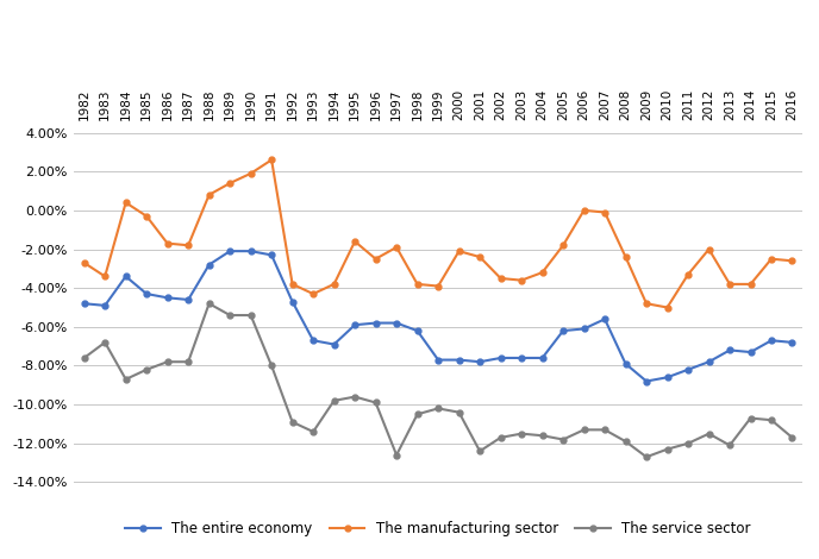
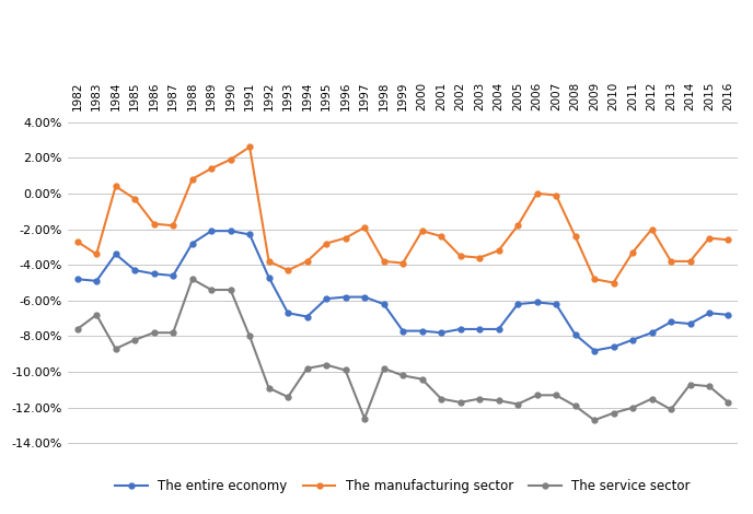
The manufacturing sector/1995: -1.6% -> -2.8%
The service sector/1998: -10.5% -> -9.8%
The service sector/2001: -12.4% -> -11.5%
The entire economy/2007: -5.6% -> -6.2%
